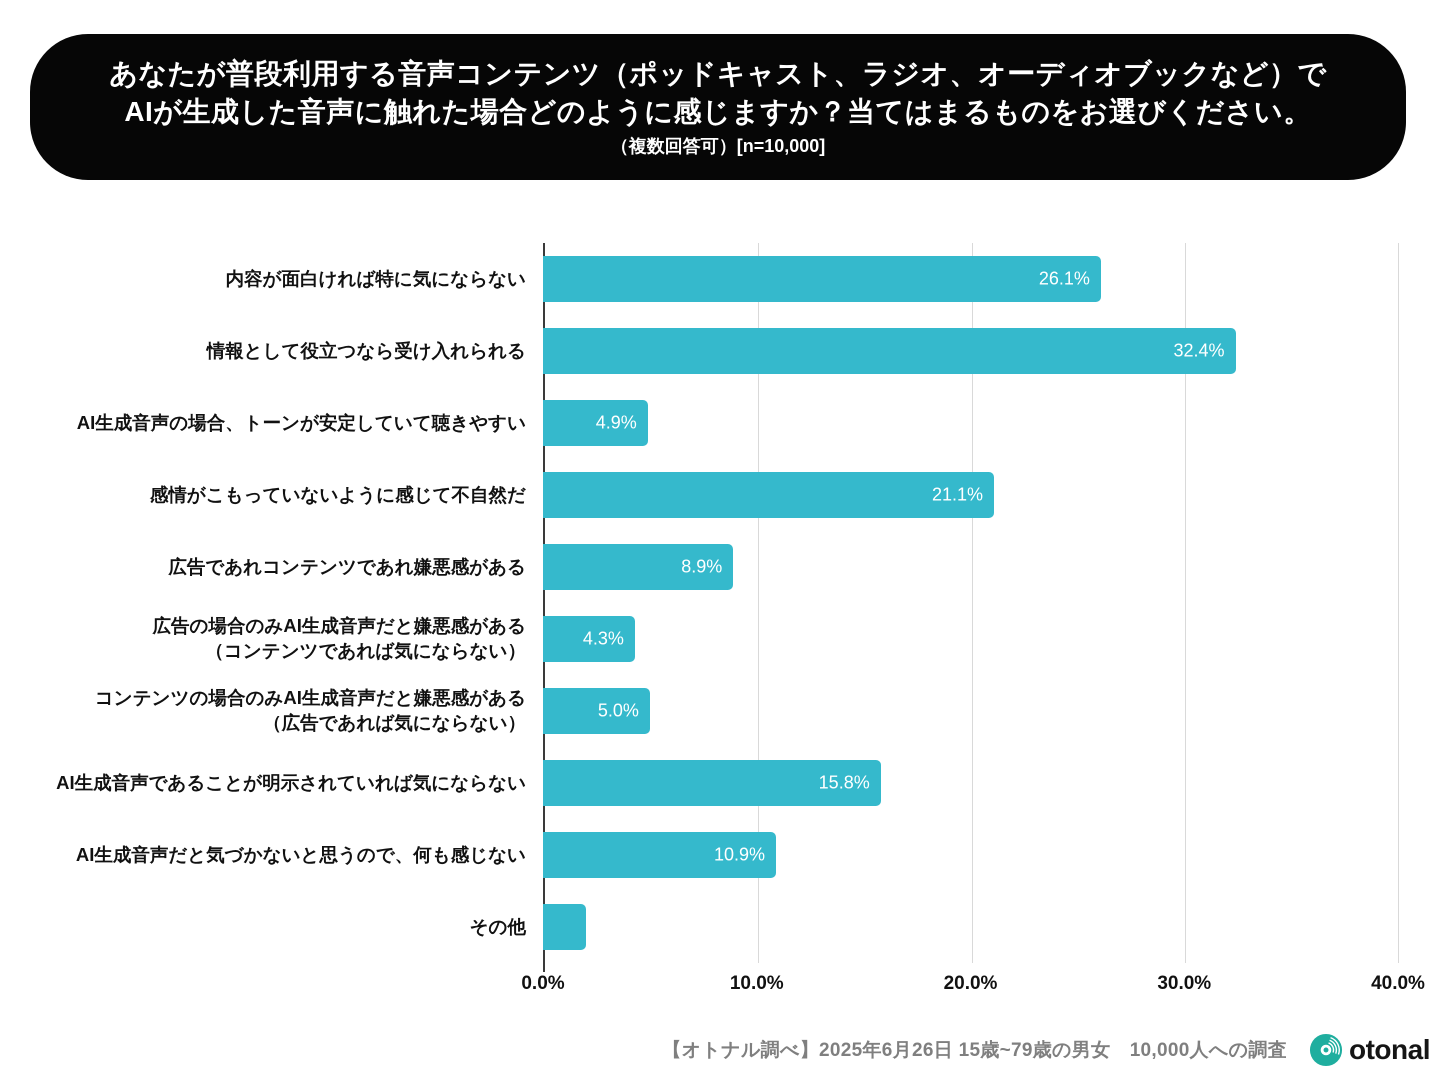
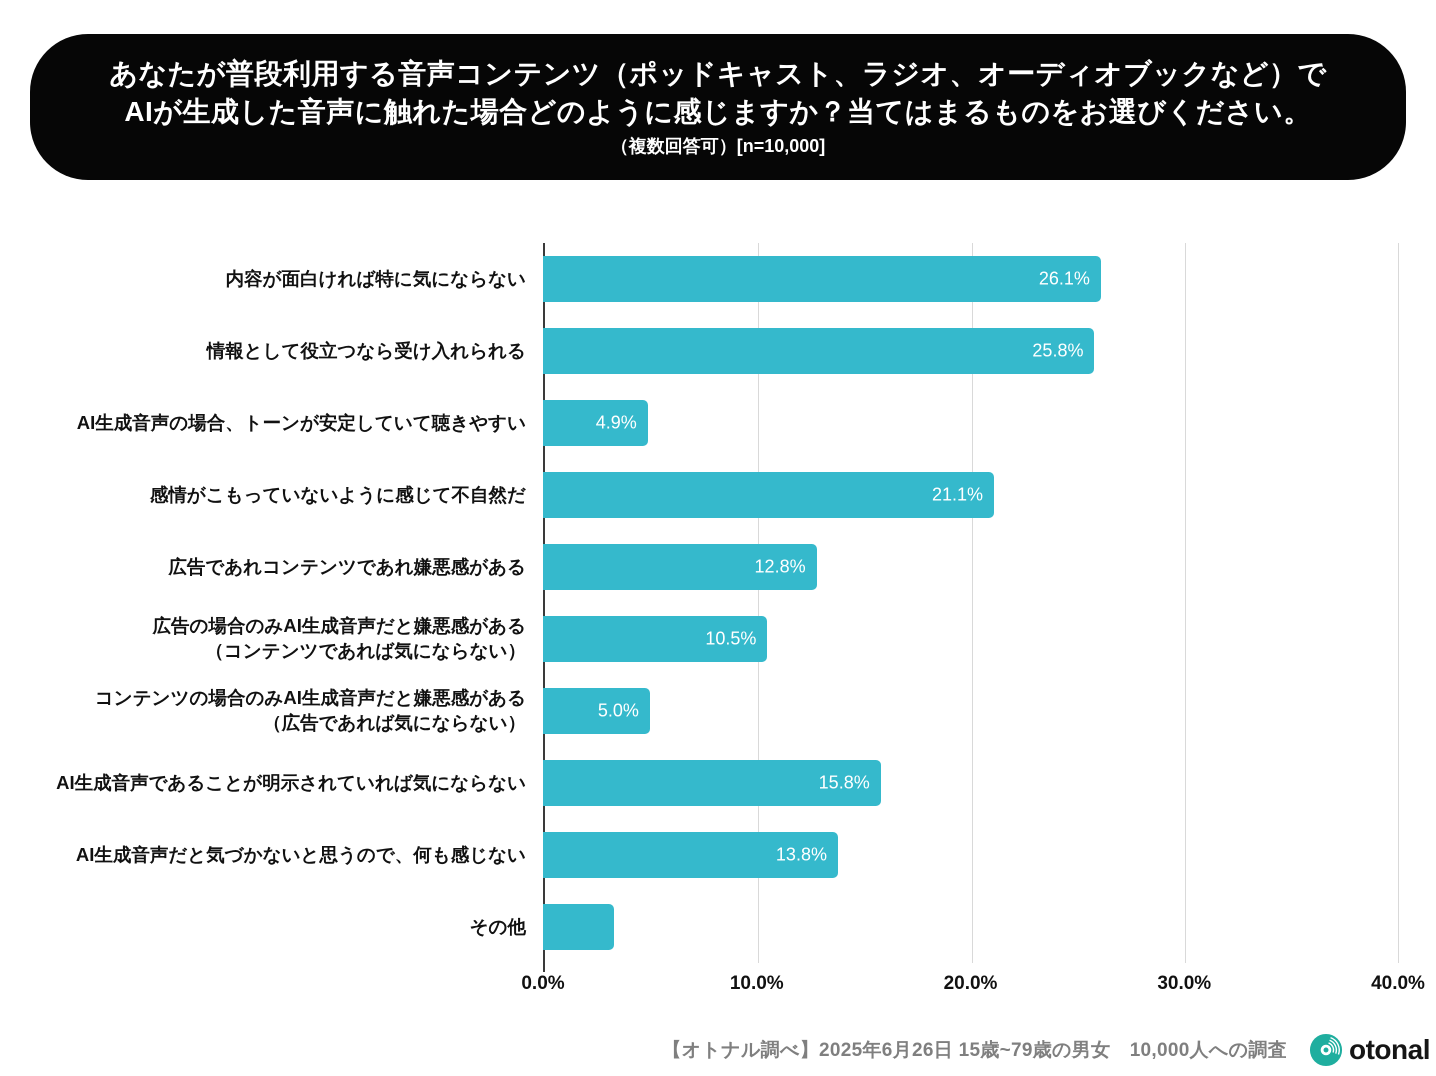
情報として役立つなら受け入れられる: 32.4% -> 25.8%
広告であれコンテンツであれ嫌悪感がある: 8.9% -> 12.8%
広告の場合のみAI生成音声だと嫌悪感がある （コンテンツであれば気にならない）: 4.3% -> 10.5%
AI生成音声だと気づかないと思うので、何も感じない: 10.9% -> 13.8%
その他: 2.0% -> 3.3%
